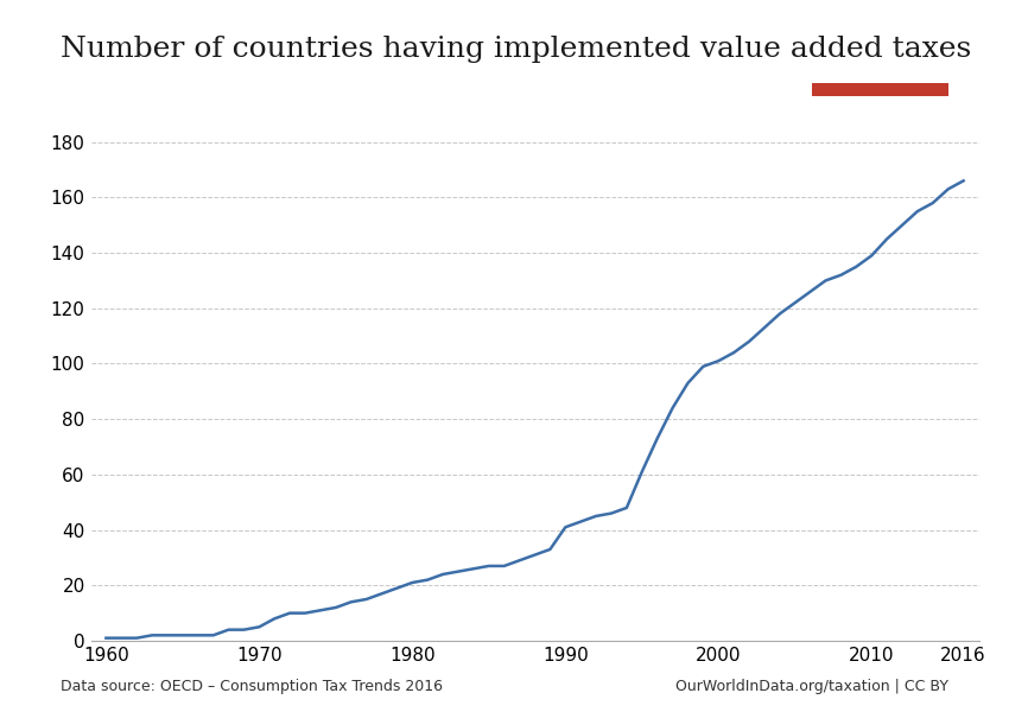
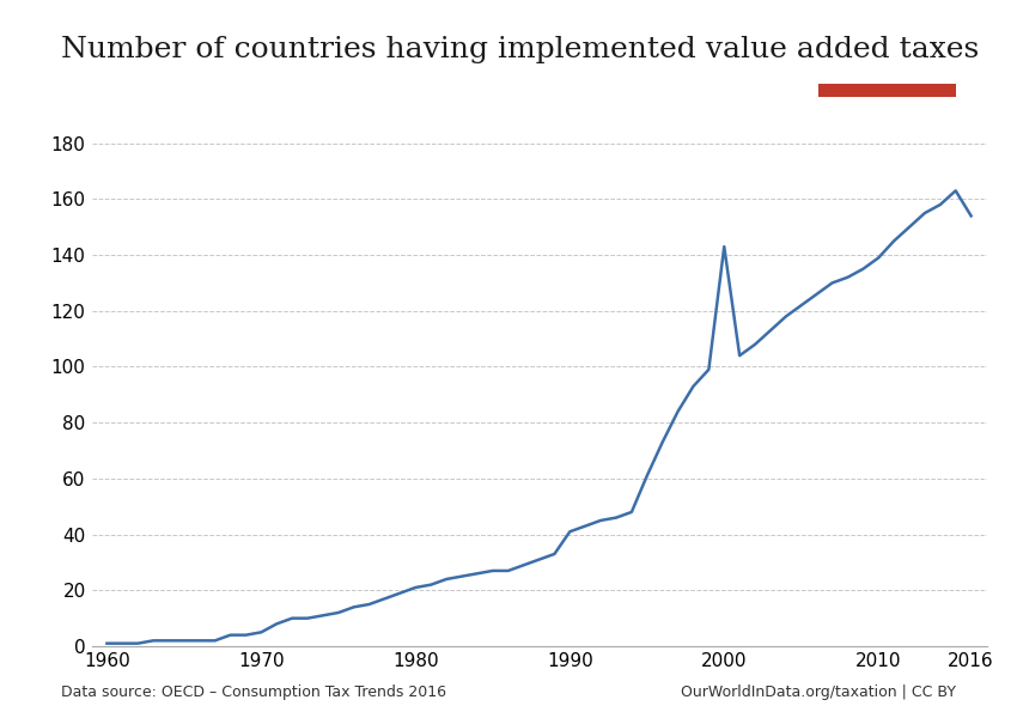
2000: 101 -> 143
2016: 166 -> 154
